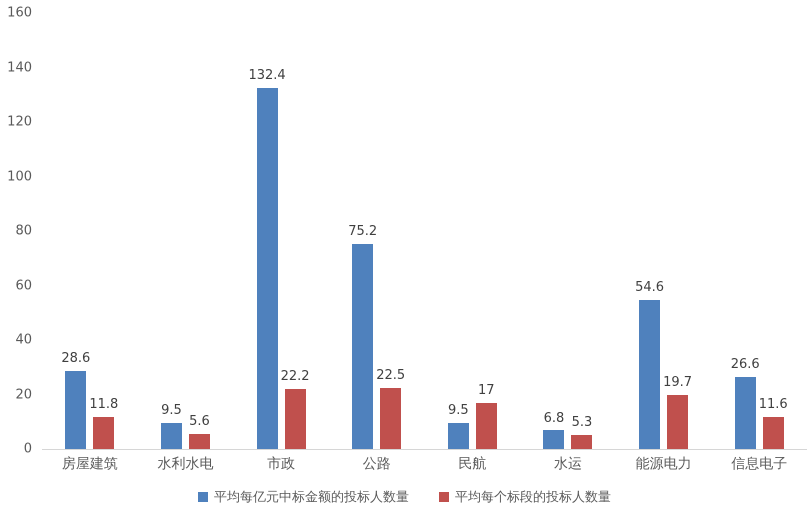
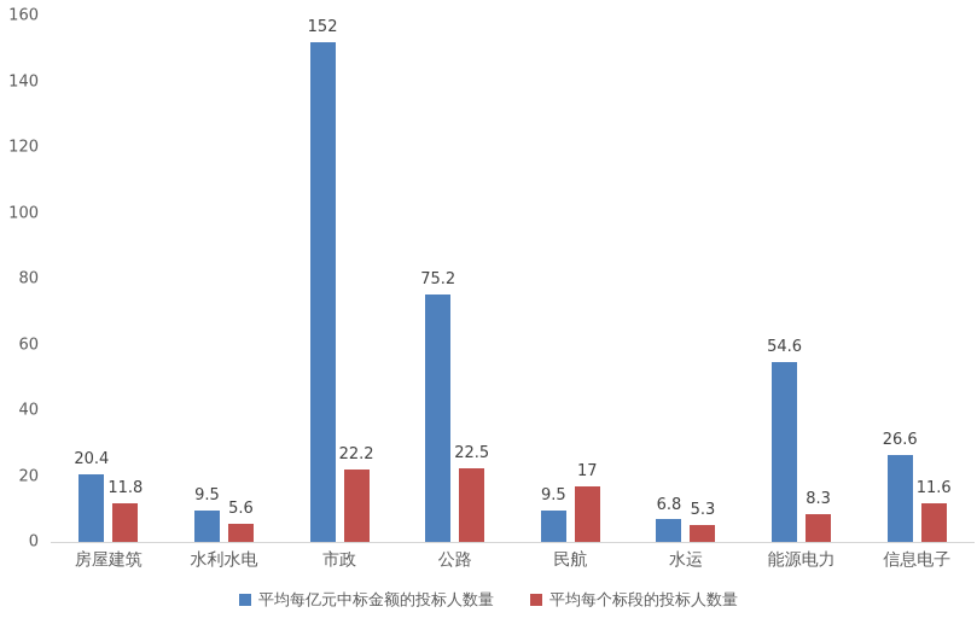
平均每亿元中标金额的投标人数量/房屋建筑: 28.6 -> 20.4
平均每亿元中标金额的投标人数量/市政: 132.4 -> 152
平均每个标段的投标人数量/能源电力: 19.7 -> 8.3
